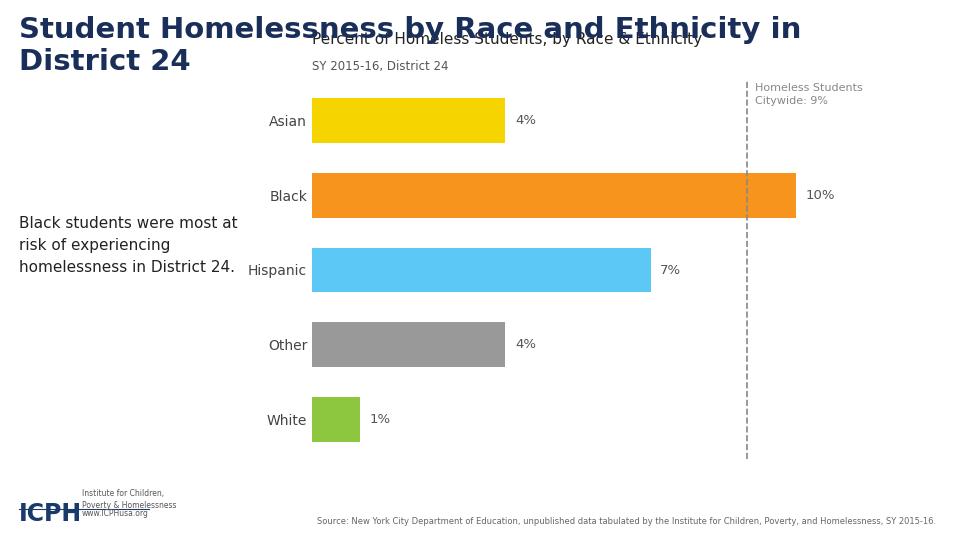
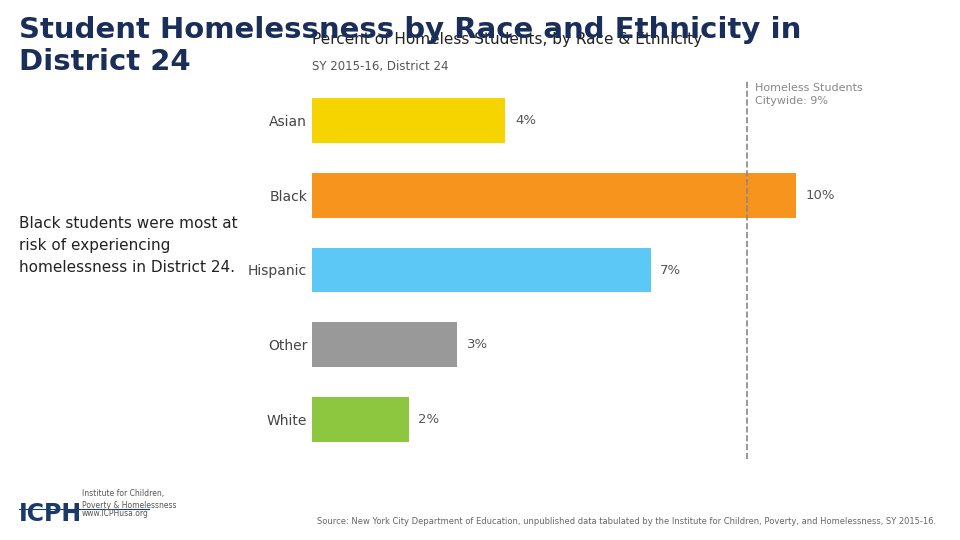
Other: 4% -> 3%
White: 1% -> 2%
